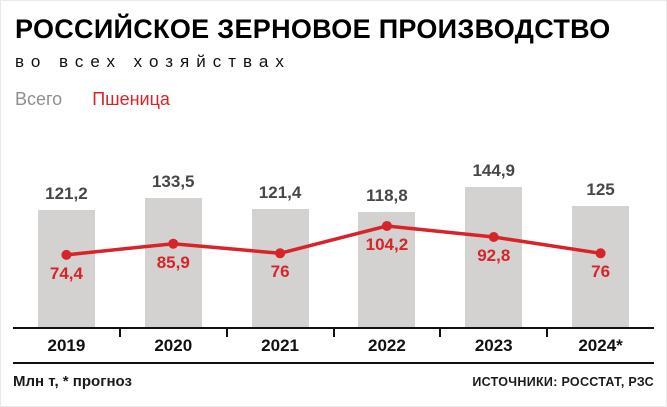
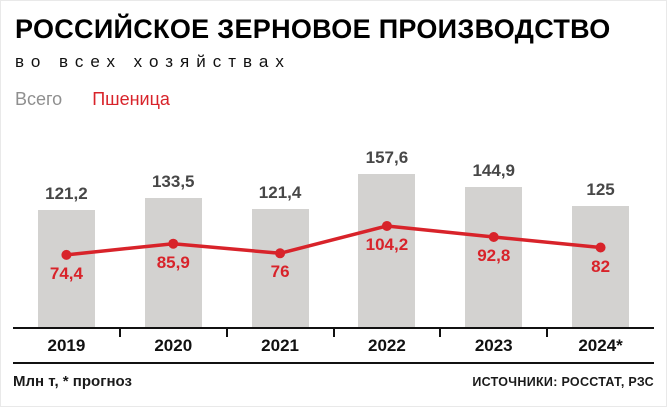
Всего/2022: 118,8 -> 157,6
Пшеница/2024*: 76 -> 82
